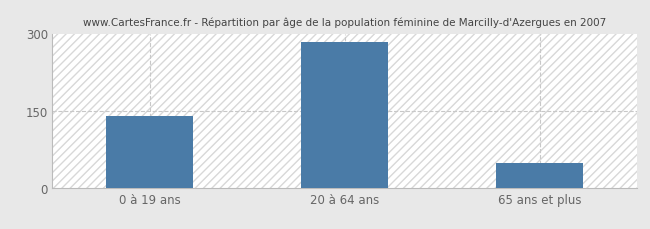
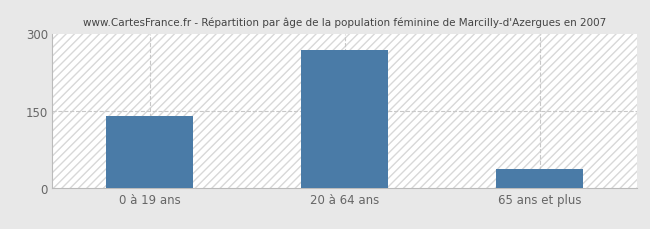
20 à 64 ans: 283 -> 268
65 ans et plus: 47 -> 36
